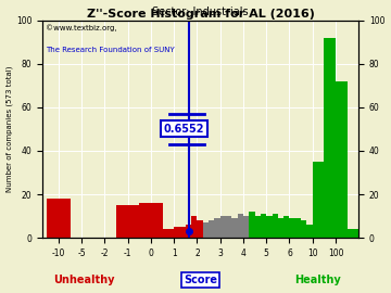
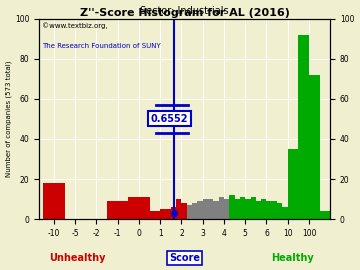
-1: 15 -> 9
0: 16 -> 11
